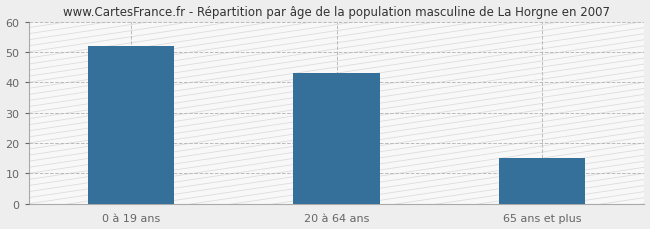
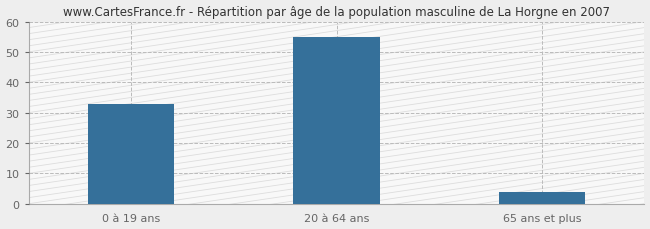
0 à 19 ans: 52 -> 33
20 à 64 ans: 43 -> 55
65 ans et plus: 15 -> 4
